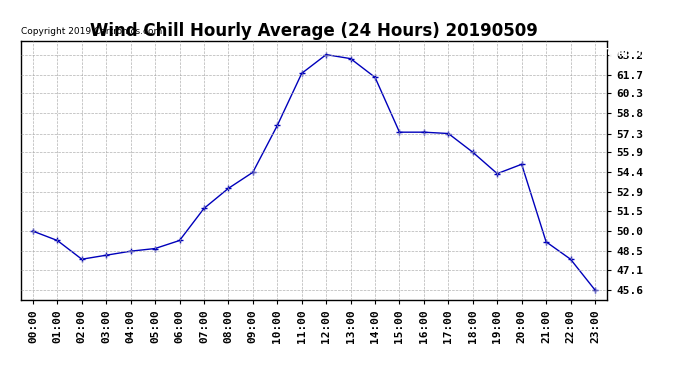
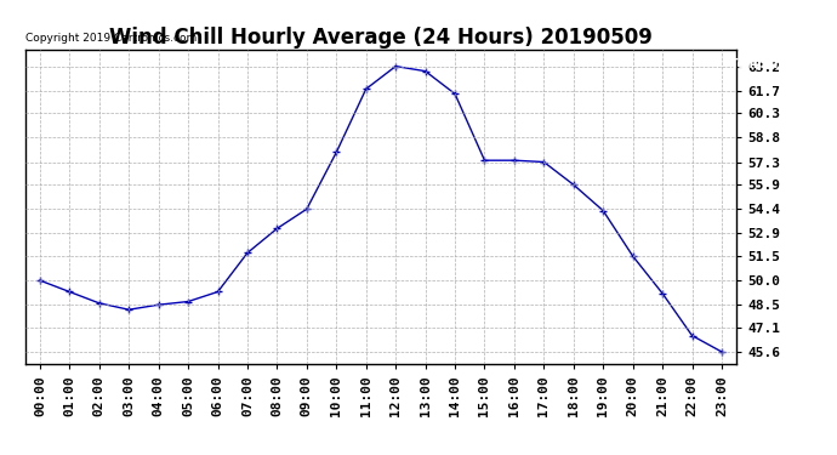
02:00: 47.9 -> 48.6
20:00: 55.0 -> 51.5
22:00: 47.9 -> 46.6
